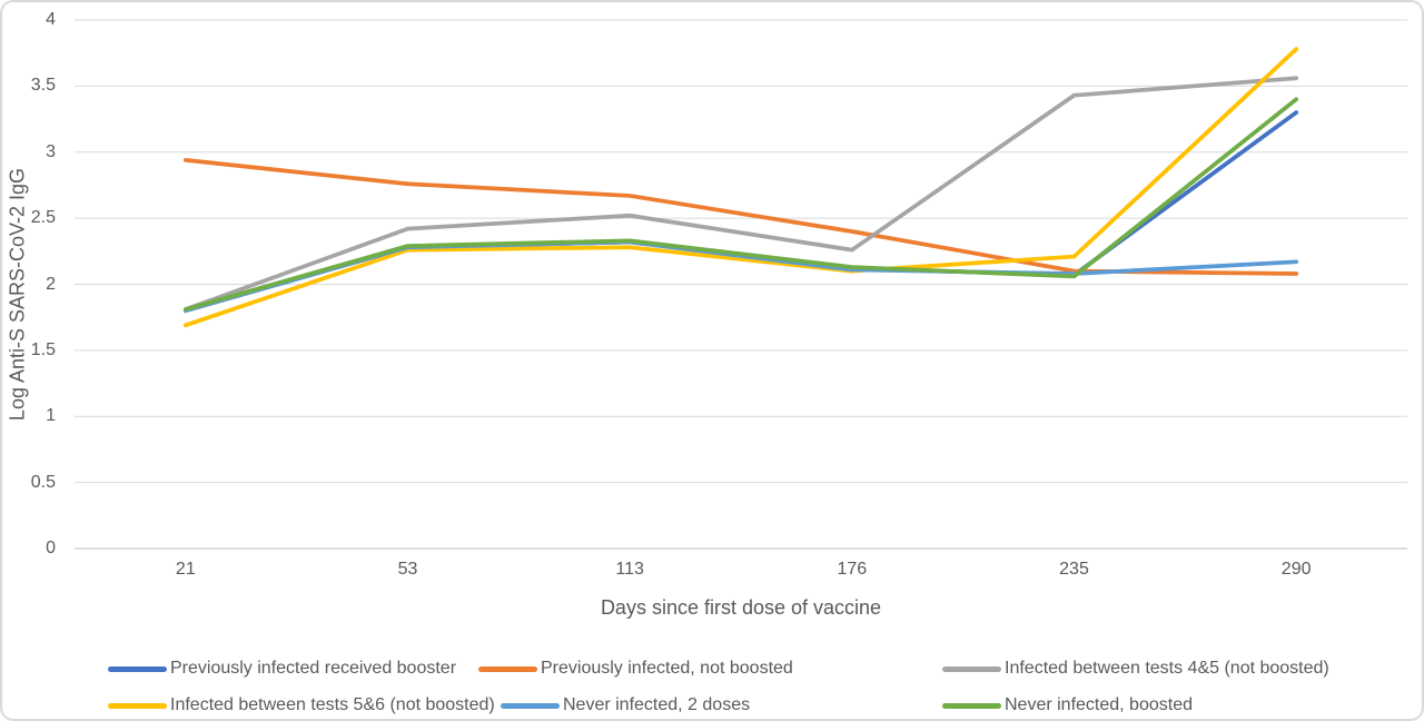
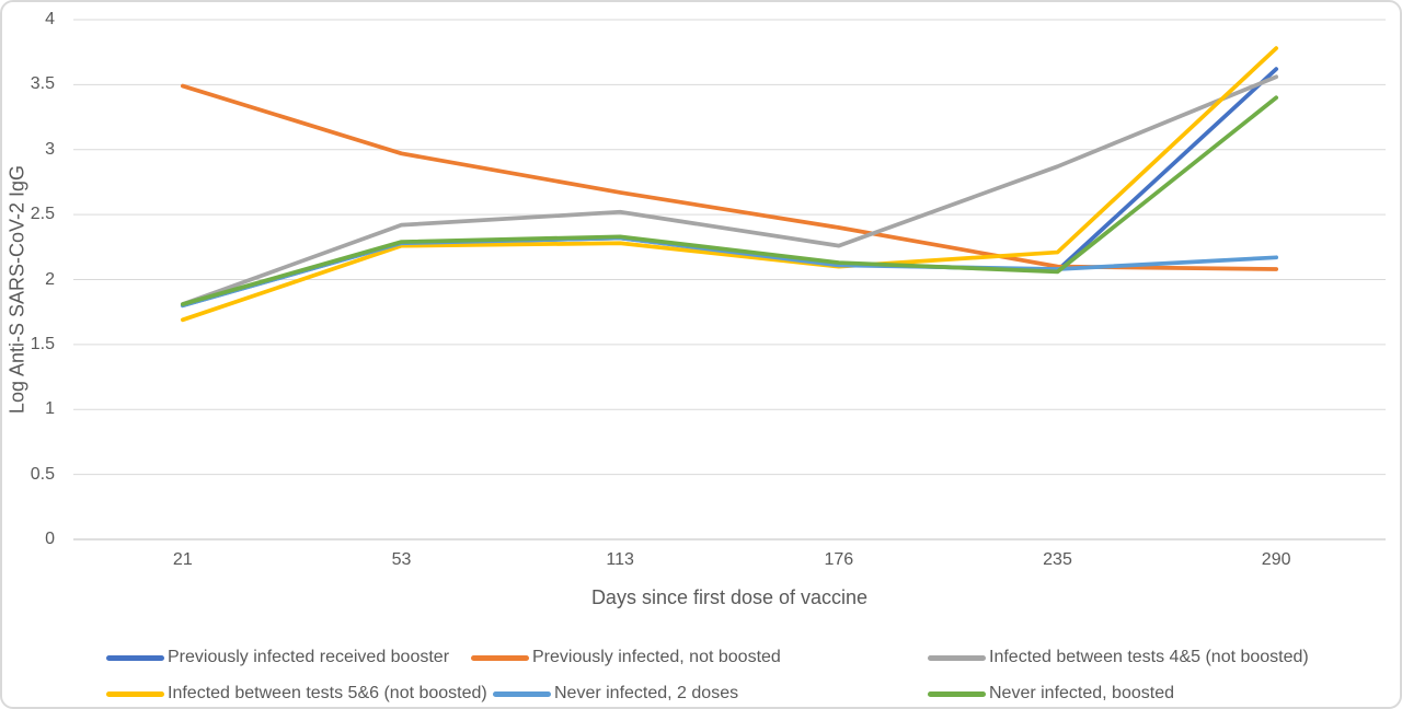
Previously infected, not boosted/21: 2.94 -> 3.49
Previously infected, not boosted/53: 2.76 -> 2.97
Infected between tests 4&5 (not boosted)/235: 3.43 -> 2.87
Previously infected received booster/290: 3.30 -> 3.62
